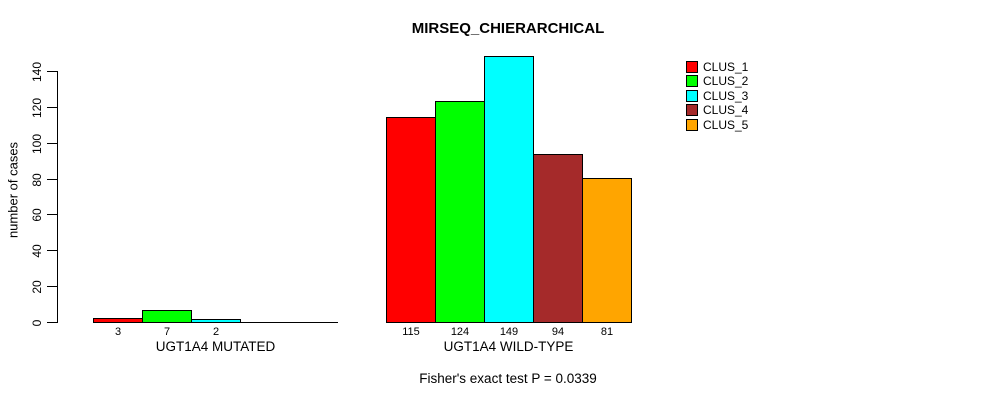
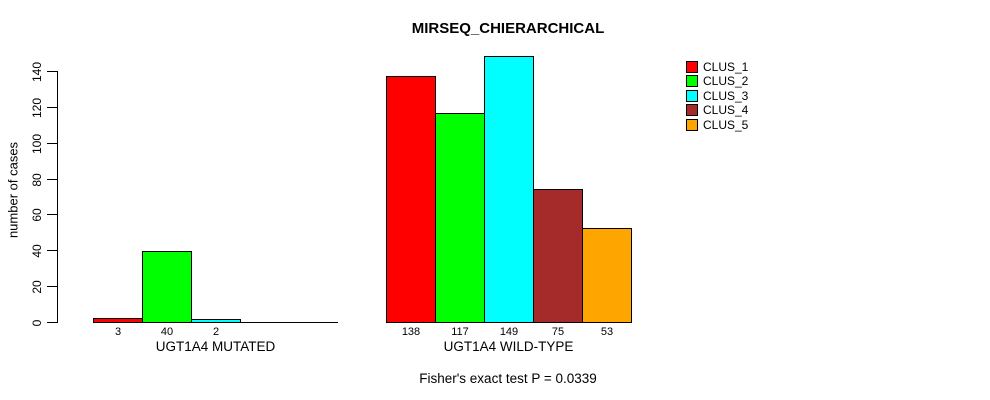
CLUS_2/UGT1A4 MUTATED: 7 -> 40
CLUS_1/UGT1A4 WILD-TYPE: 115 -> 138
CLUS_2/UGT1A4 WILD-TYPE: 124 -> 117
CLUS_4/UGT1A4 WILD-TYPE: 94 -> 75
CLUS_5/UGT1A4 WILD-TYPE: 81 -> 53
